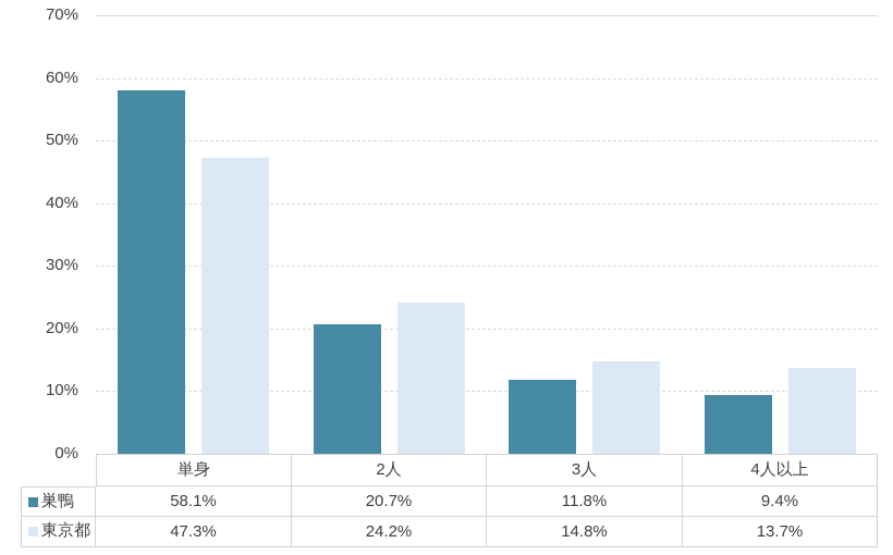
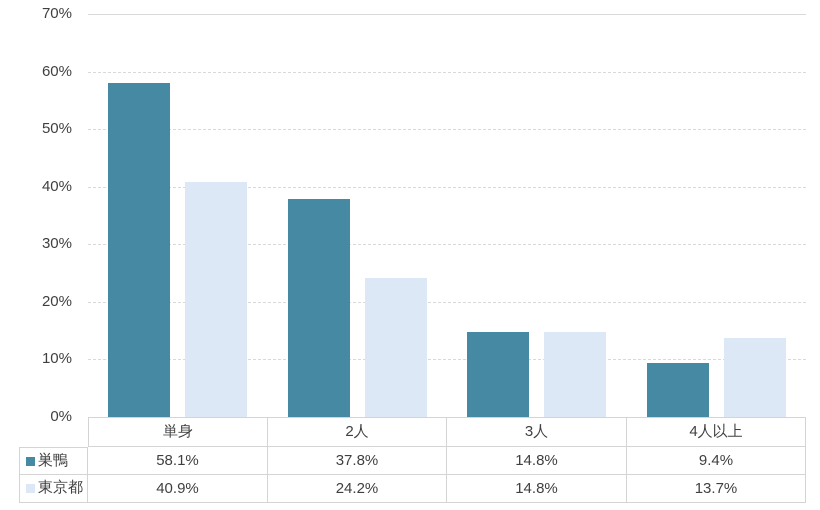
東京都/単身: 47.3% -> 40.9%
巣鴨/2人: 20.7% -> 37.8%
巣鴨/3人: 11.8% -> 14.8%
